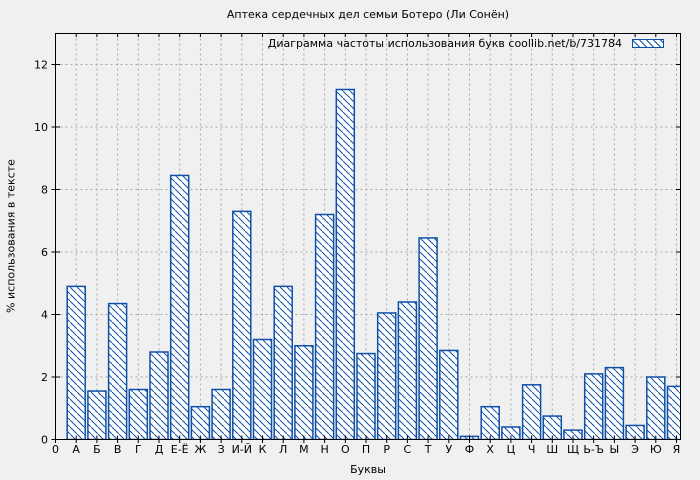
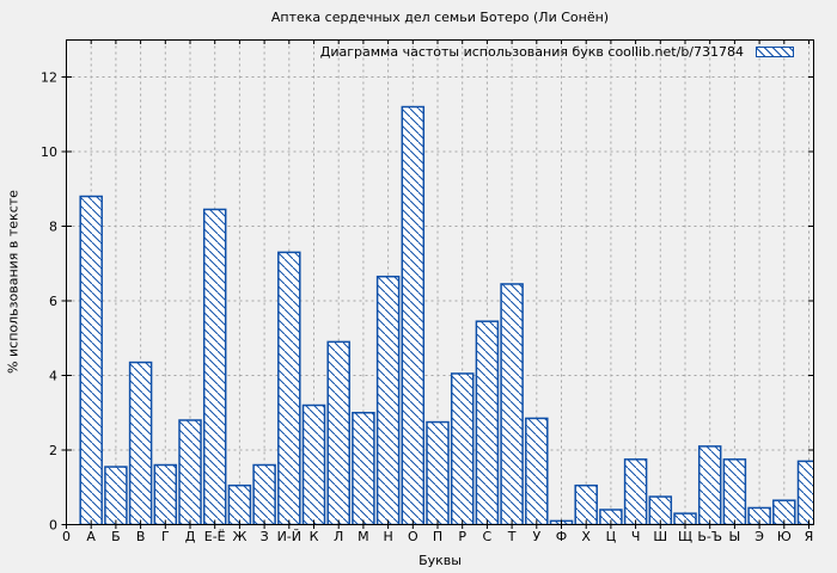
А: 4.9 -> 8.8
Н: 7.2 -> 6.7
С: 4.4 -> 5.5
Ы: 2.3 -> 1.8
Ю: 2.0 -> 0.7
